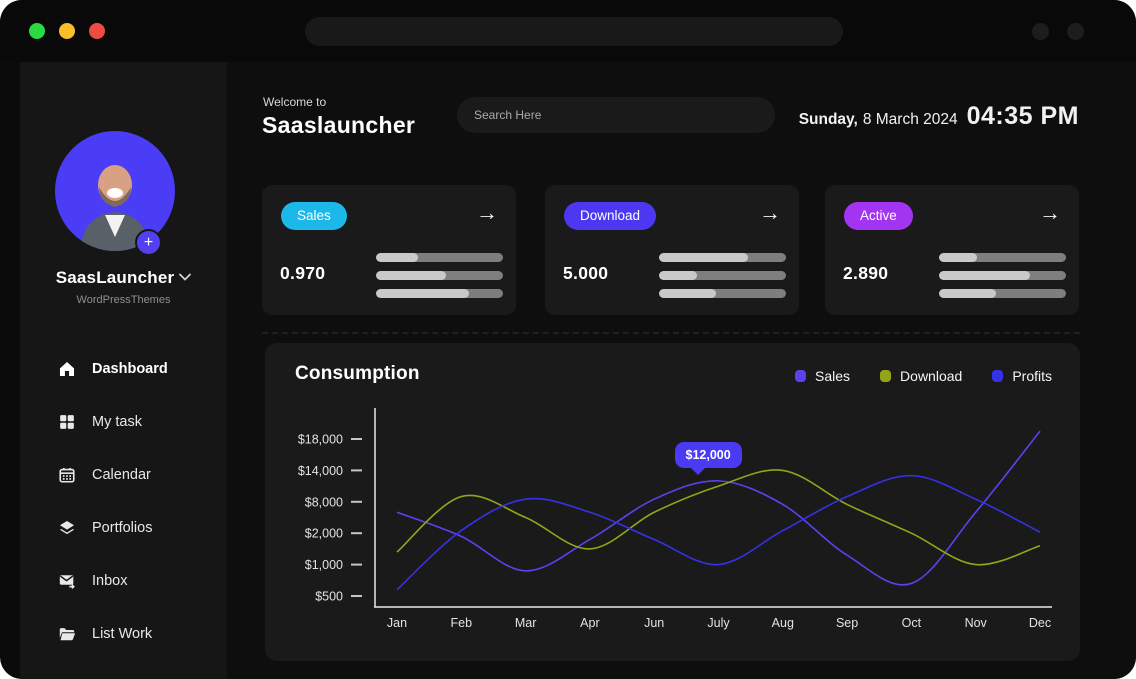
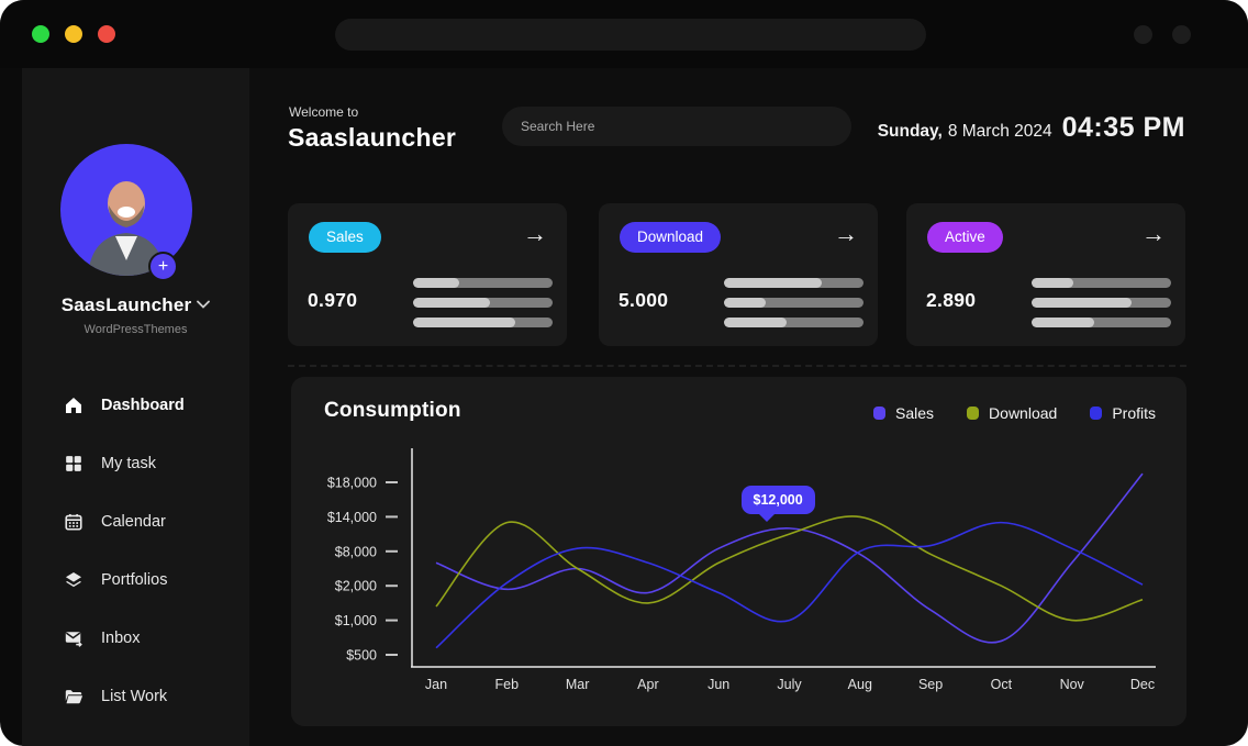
Download/Feb: $9000 -> $13000
Sales/Mar: $1000 -> $5000
Profits/Aug: $2000 -> $8000
